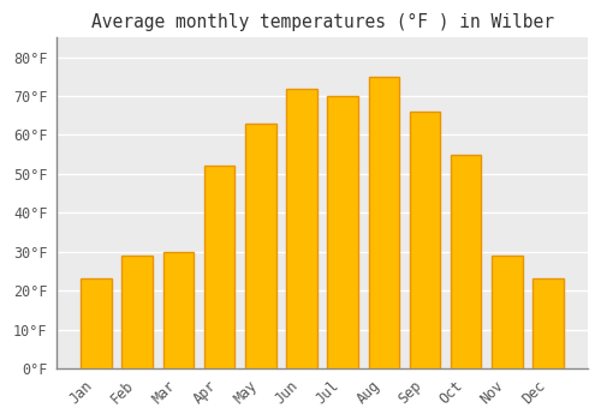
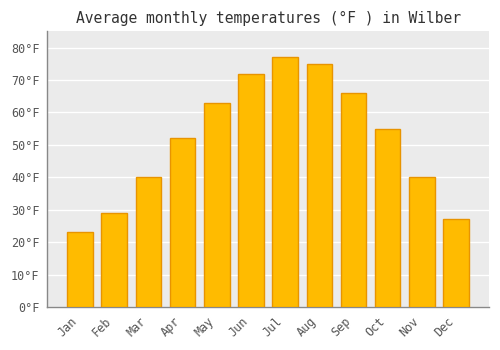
Mar: 30°F -> 40°F
Jul: 70°F -> 77°F
Nov: 29°F -> 40°F
Dec: 23°F -> 27°F
